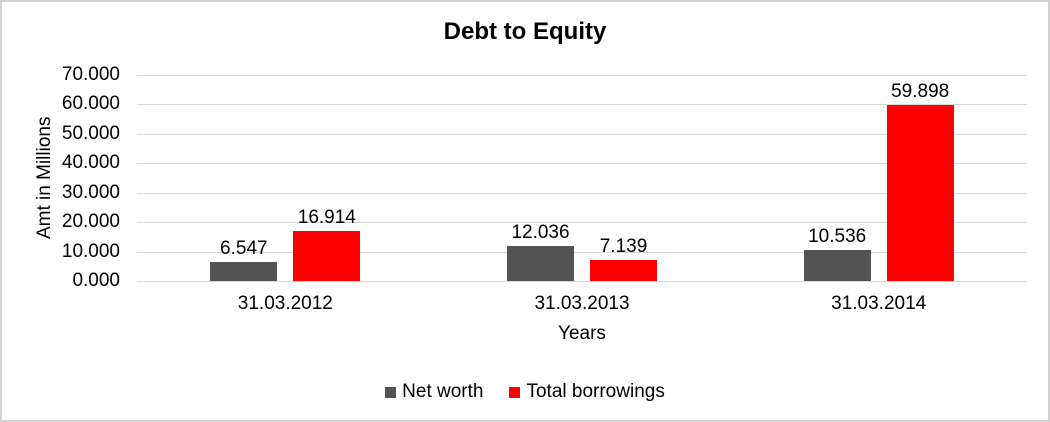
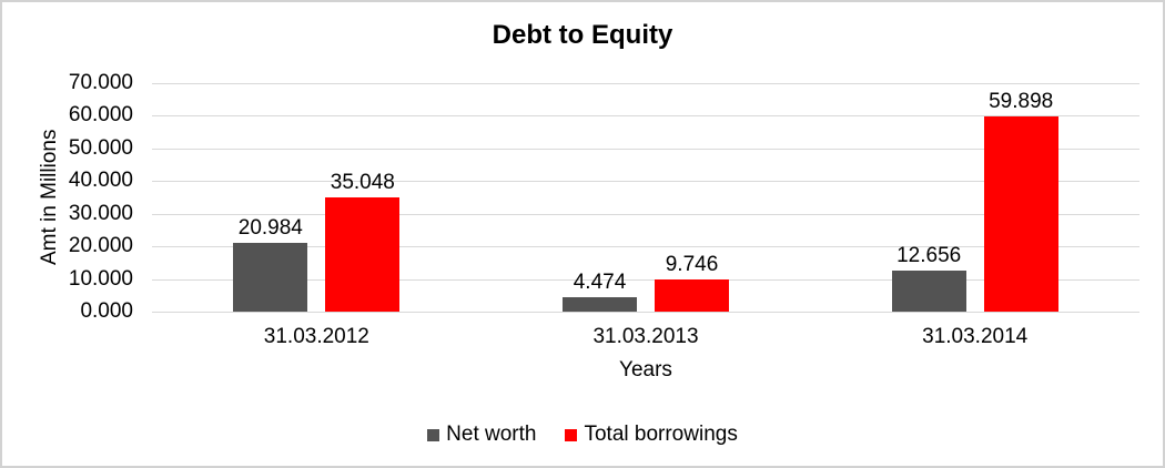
Net worth/31.03.2012: 6.547 -> 20.984
Total borrowings/31.03.2012: 16.914 -> 35.048
Net worth/31.03.2013: 12.036 -> 4.474
Total borrowings/31.03.2013: 7.139 -> 9.746
Net worth/31.03.2014: 10.536 -> 12.656
